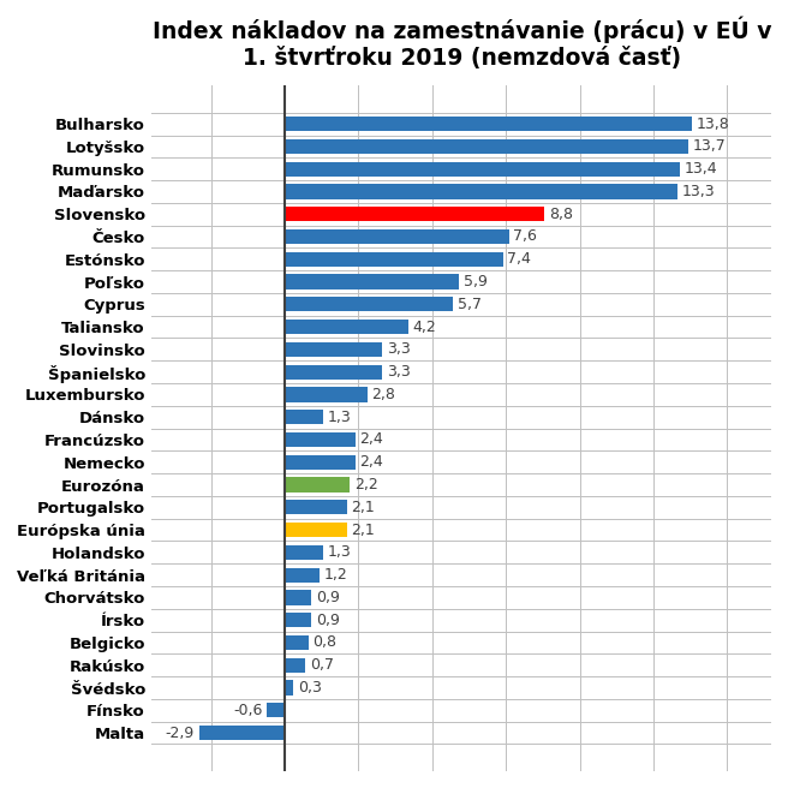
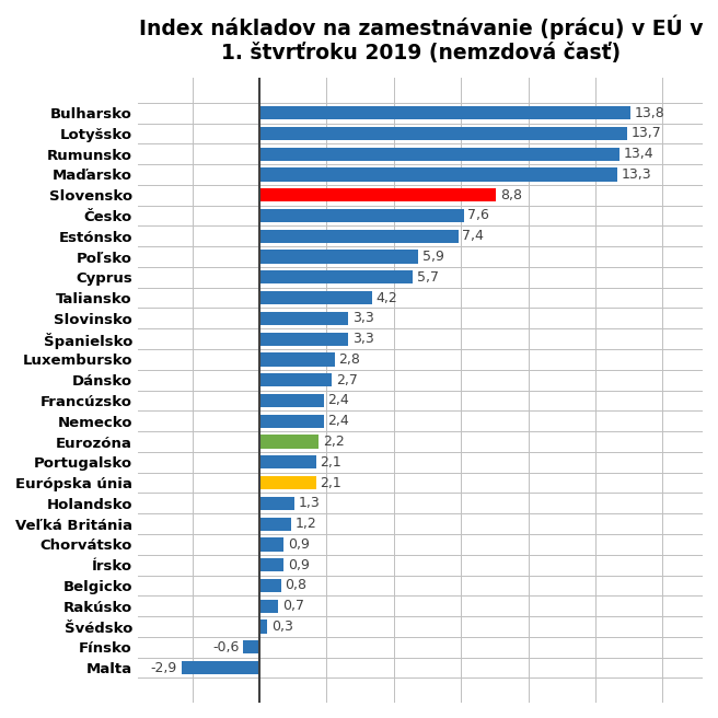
Dánsko: 1,3 -> 2,7
